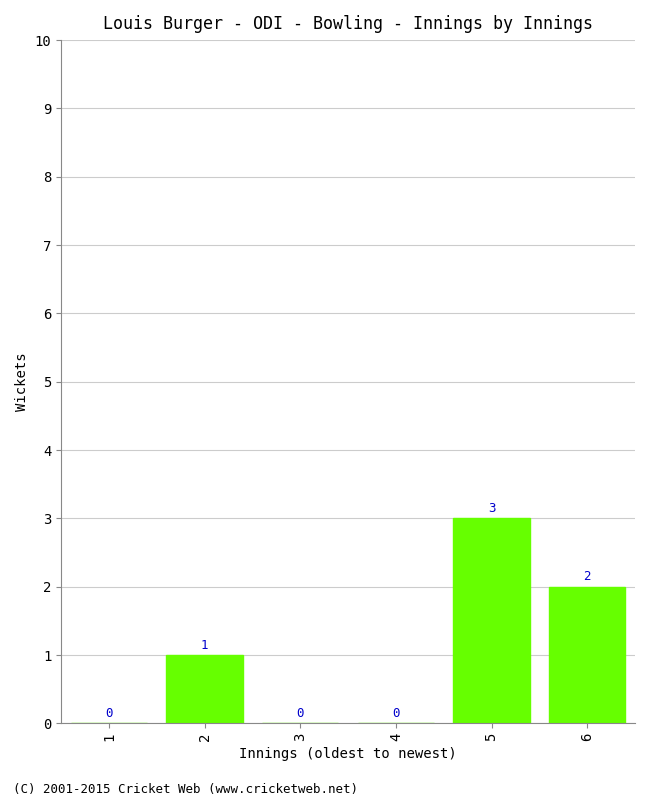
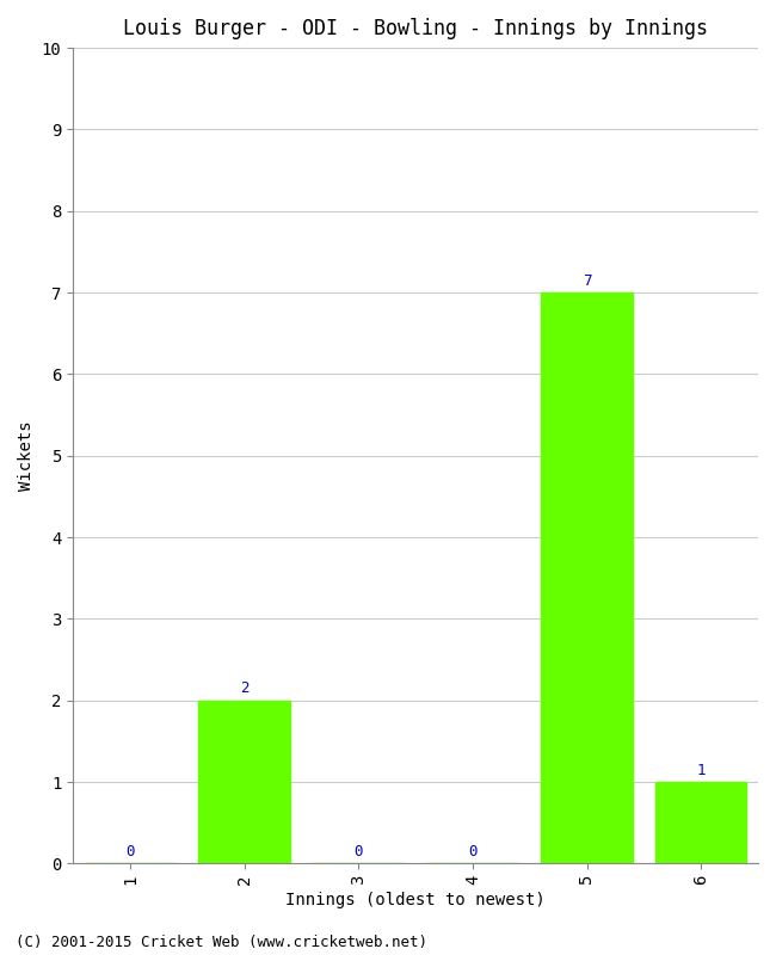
2: 1 -> 2
5: 3 -> 7
6: 2 -> 1
